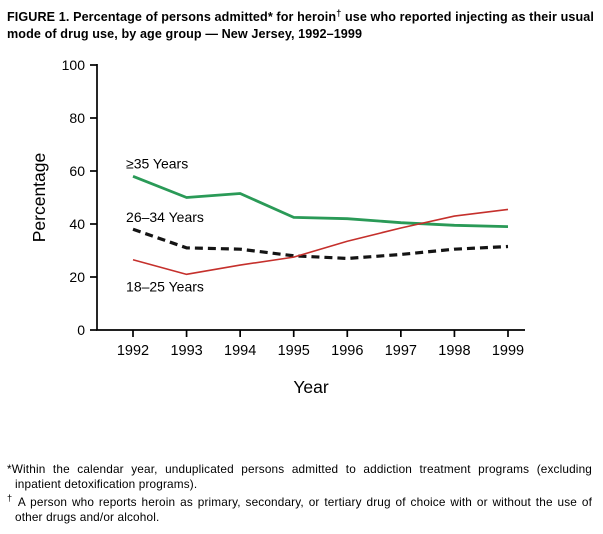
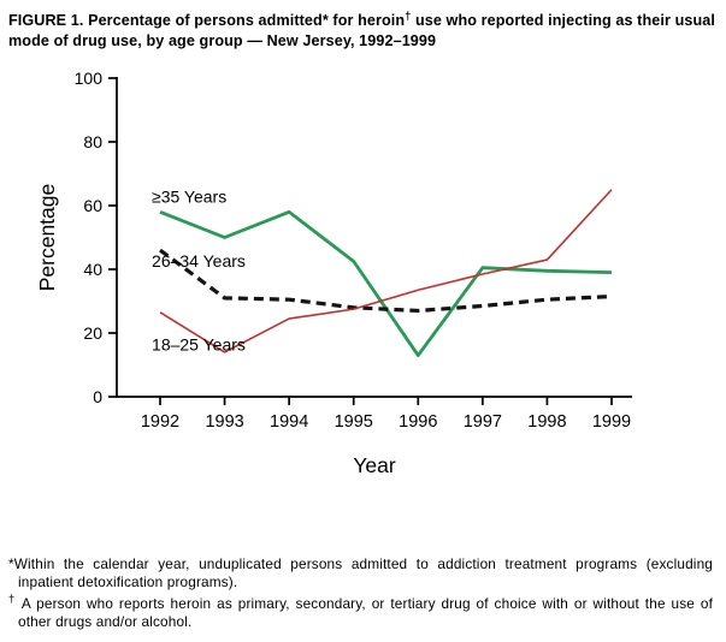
26–34 Years/1992: 38 -> 46
18–25 Years/1993: 21 -> 14
≥35 Years/1994: 52 -> 58
≥35 Years/1996: 42 -> 13
18–25 Years/1999: 46 -> 65
